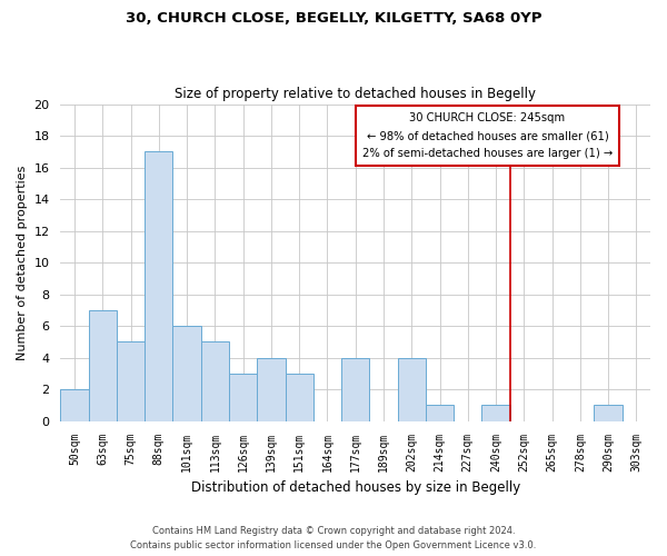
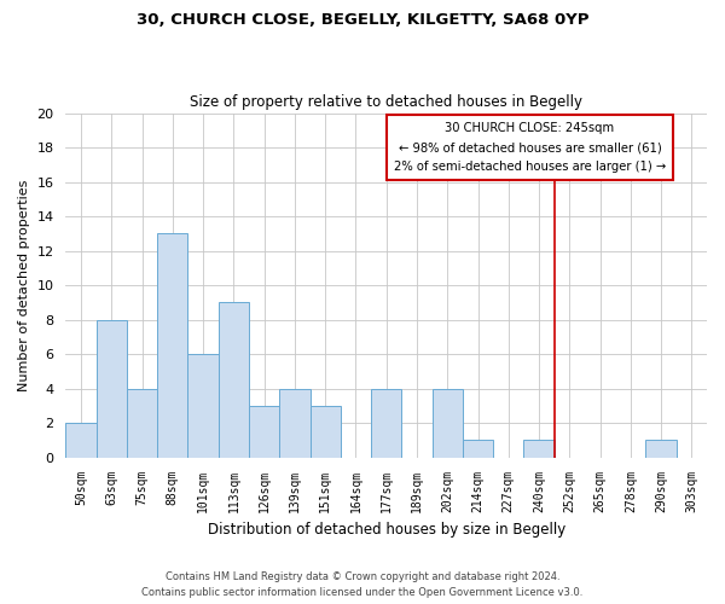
63sqm: 7 -> 8
75sqm: 5 -> 4
88sqm: 17 -> 13
113sqm: 5 -> 9
